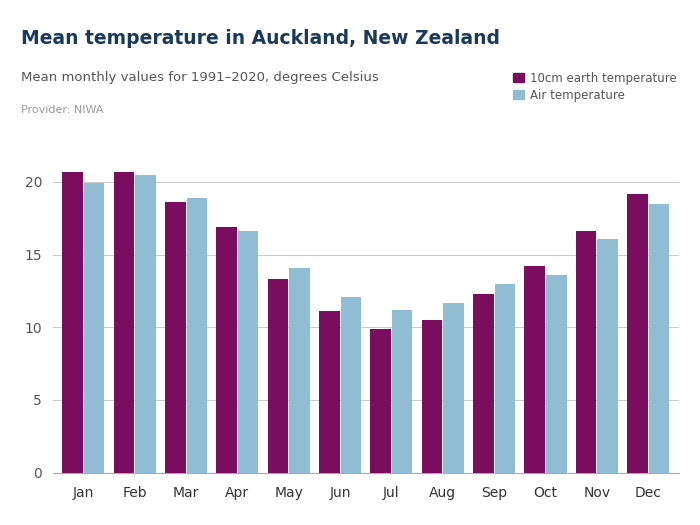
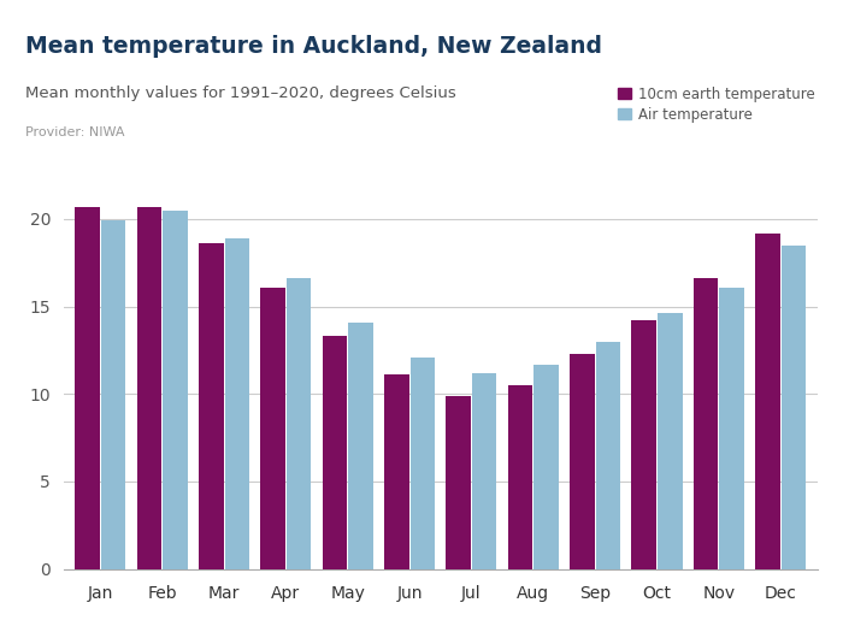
10cm earth temperature/Apr: 16.9 -> 16.1
Air temperature/Oct: 13.6 -> 14.6
